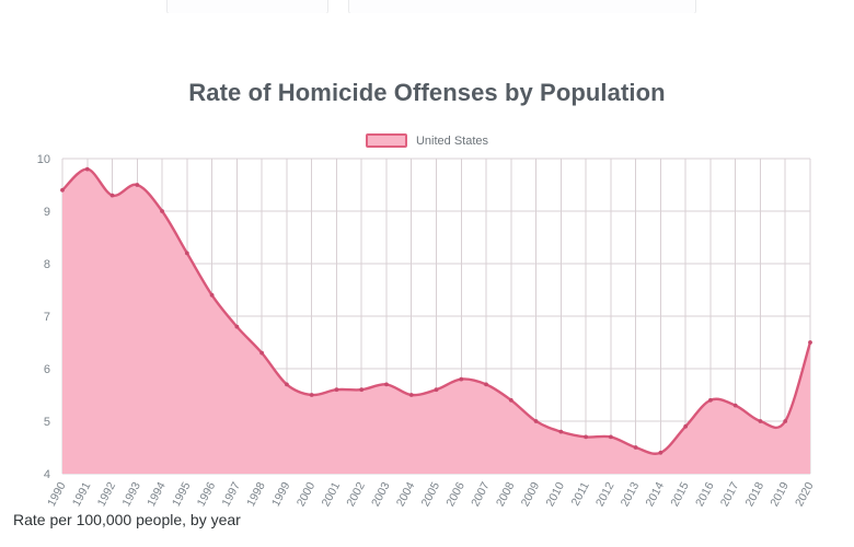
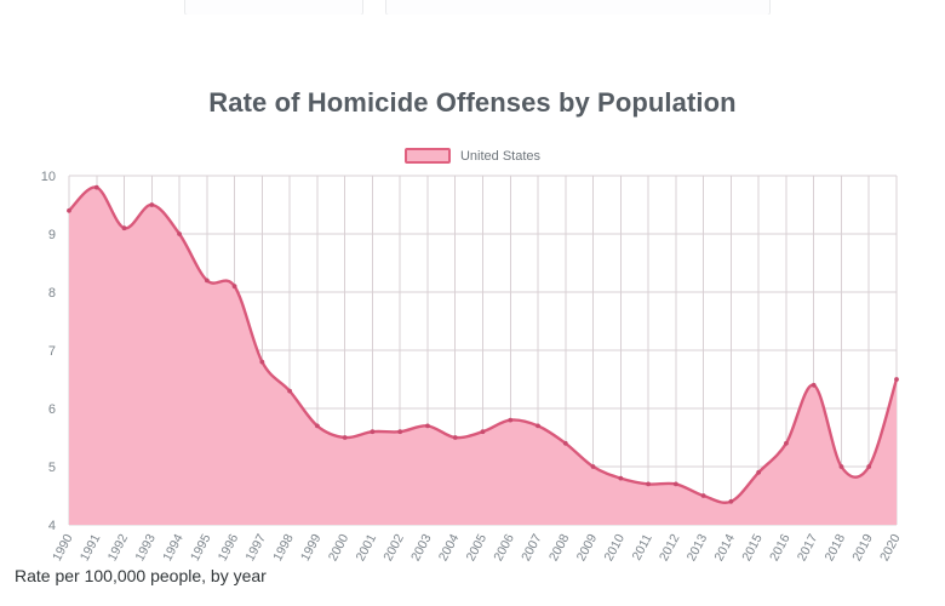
1992: 9.3 -> 9.1
1996: 7.4 -> 8.1
2017: 5.3 -> 6.4
